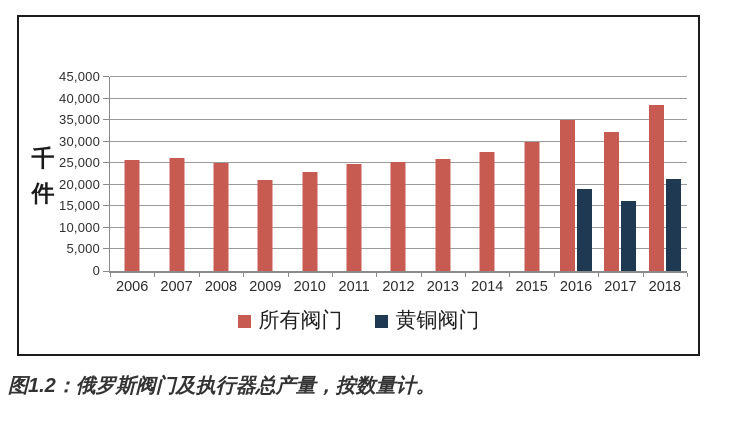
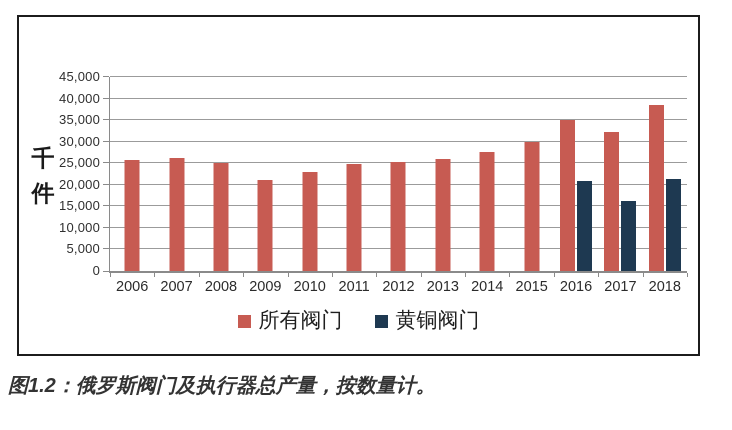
黄铜阀门/2016: 19000 -> 21000
